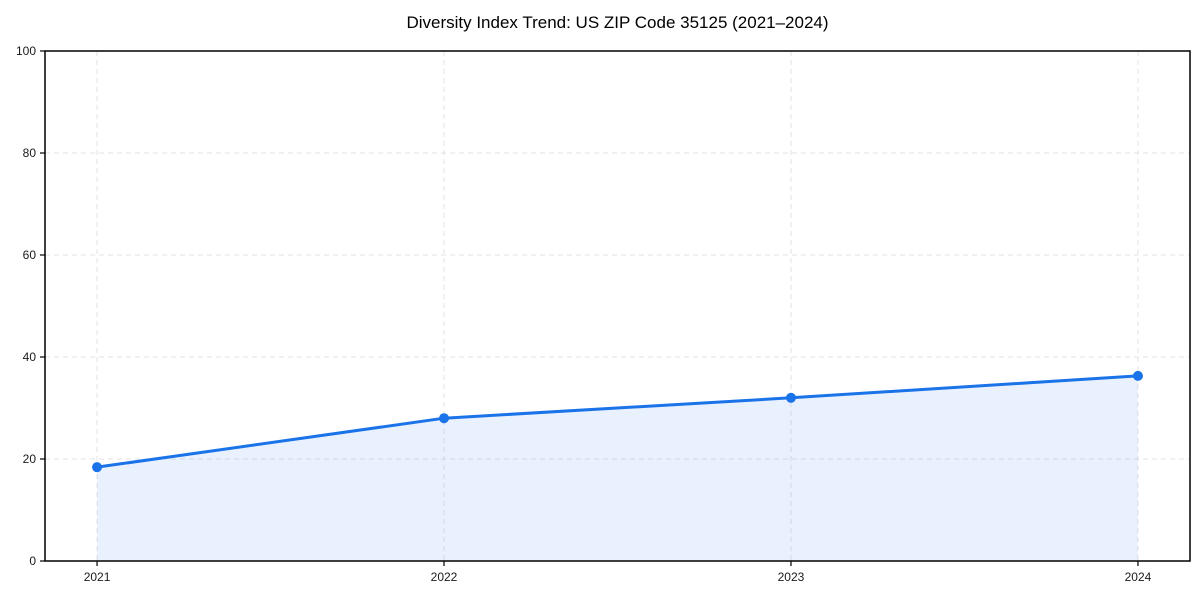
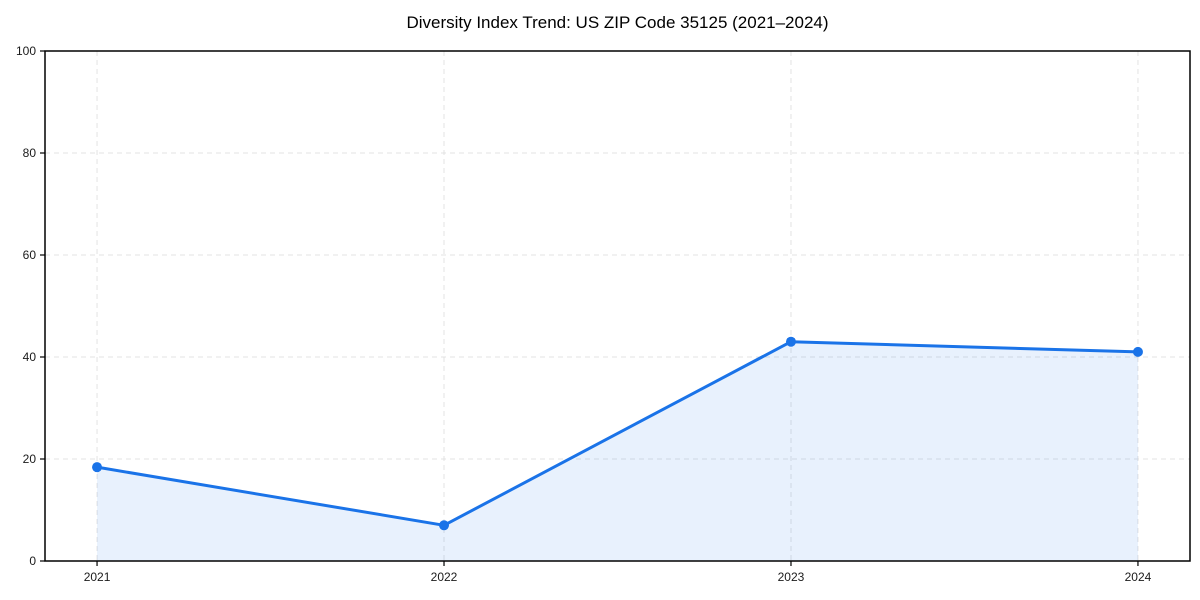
2022: 28 -> 7
2023: 32 -> 43
2024: 36 -> 41
